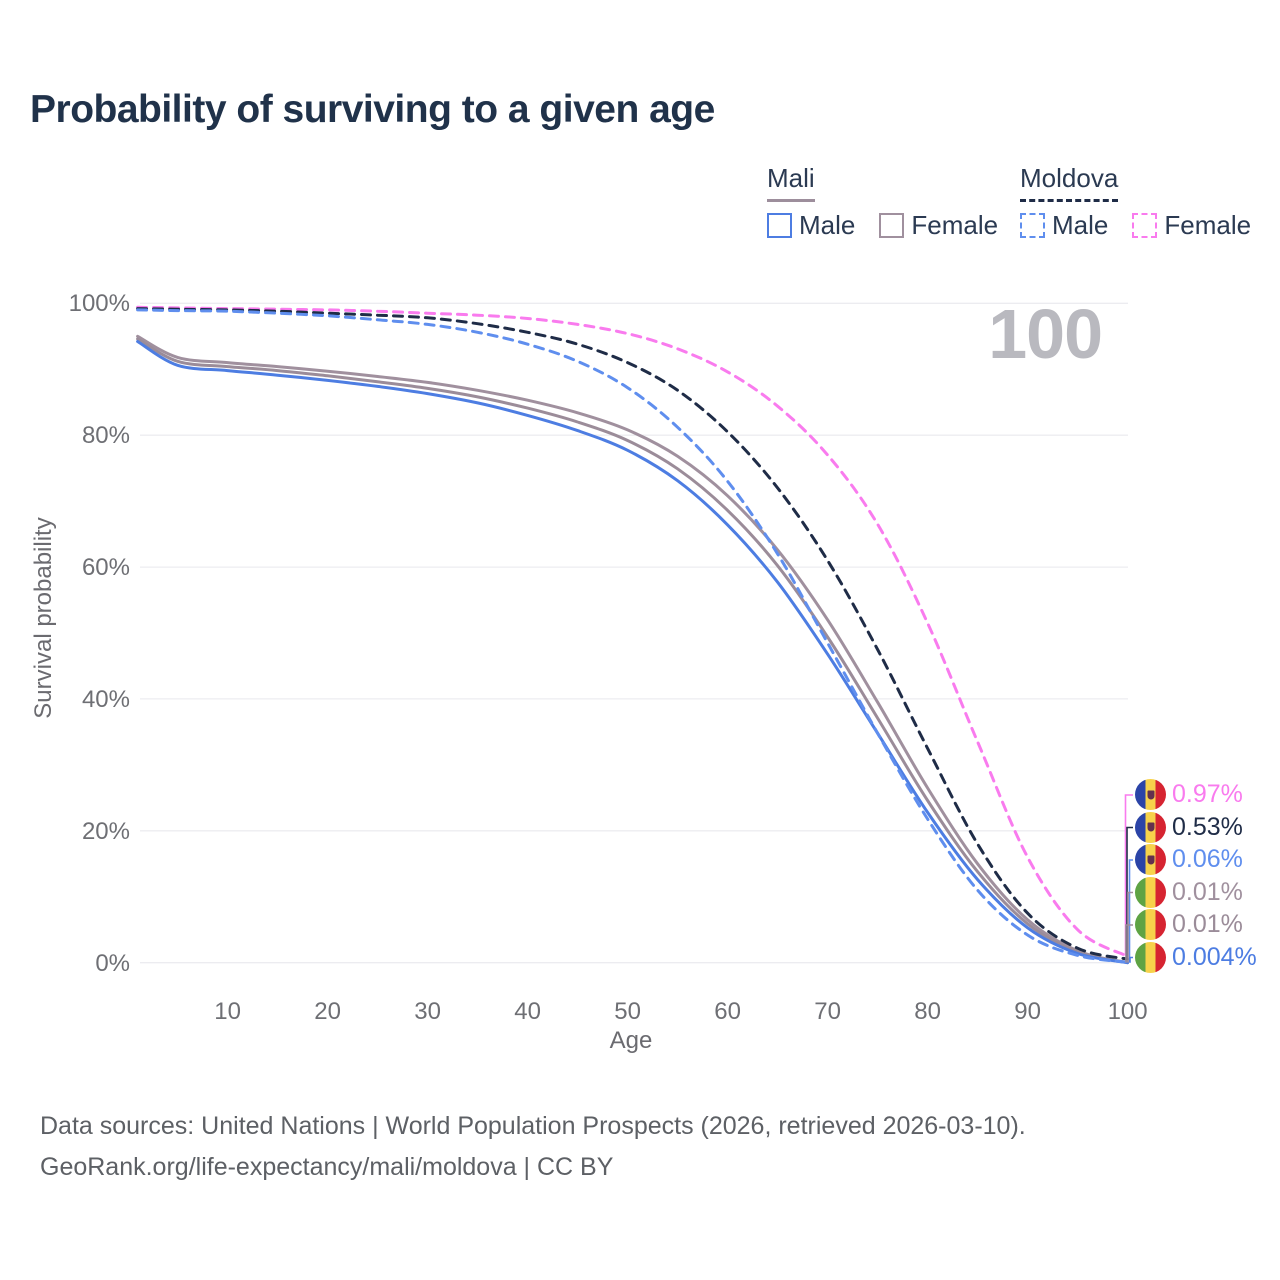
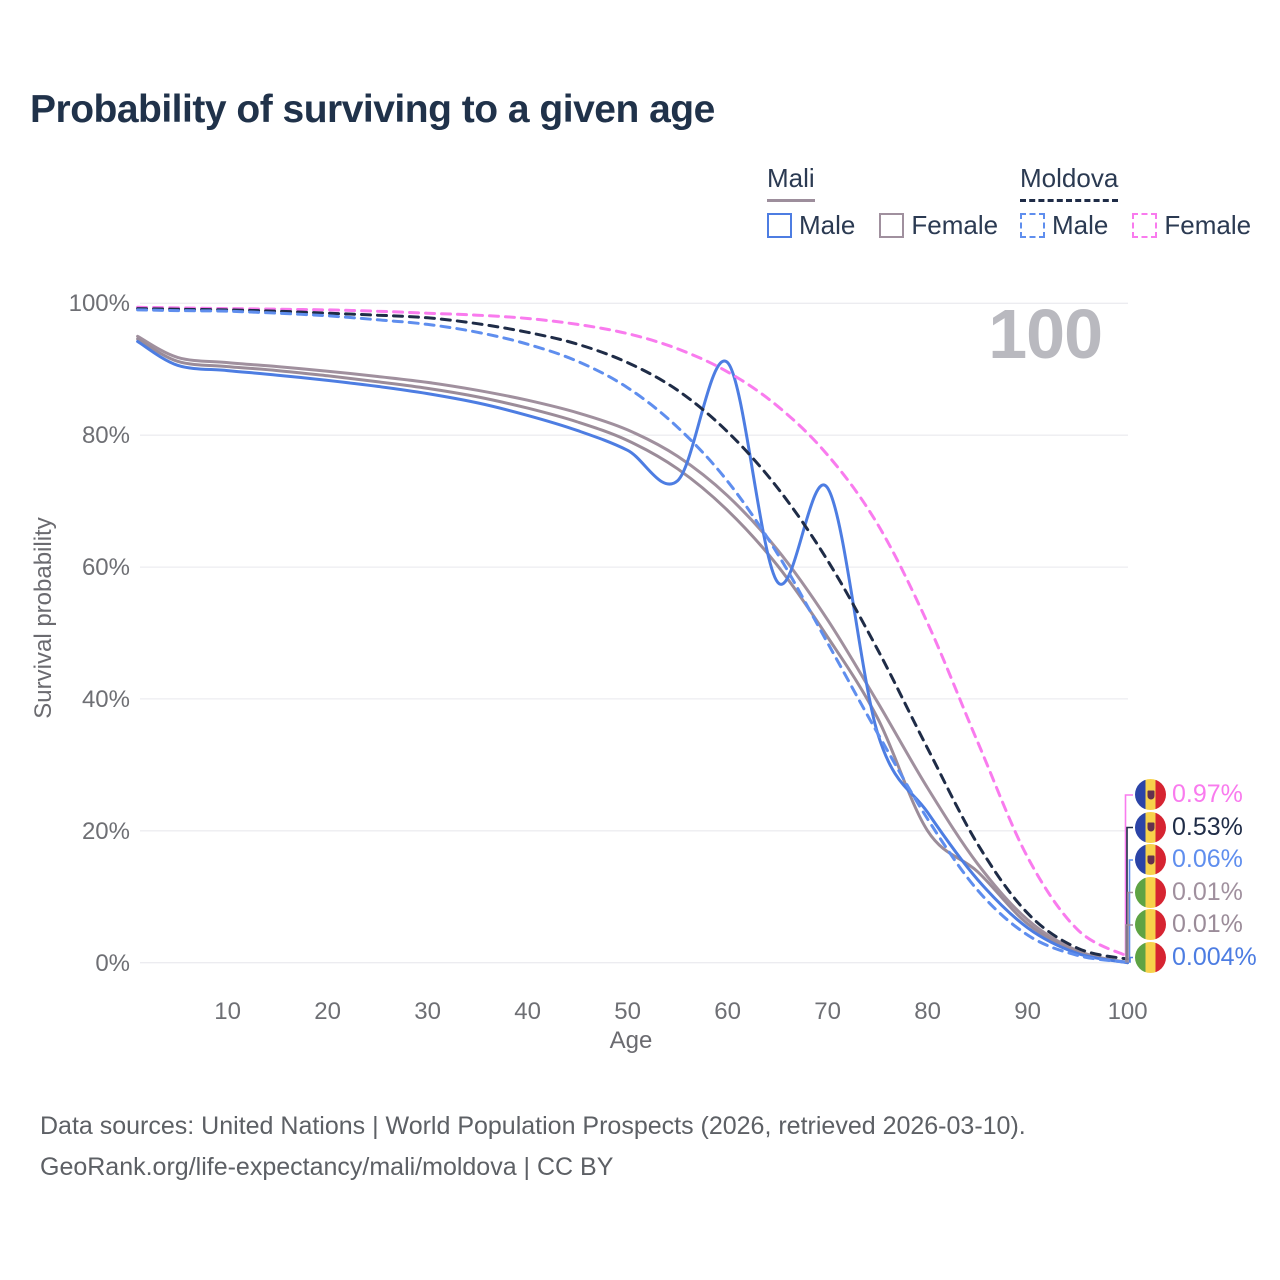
Mali Male/60: 66% -> 91%
Mali Male/70: 47% -> 72%
Mali/80: 25% -> 20%
